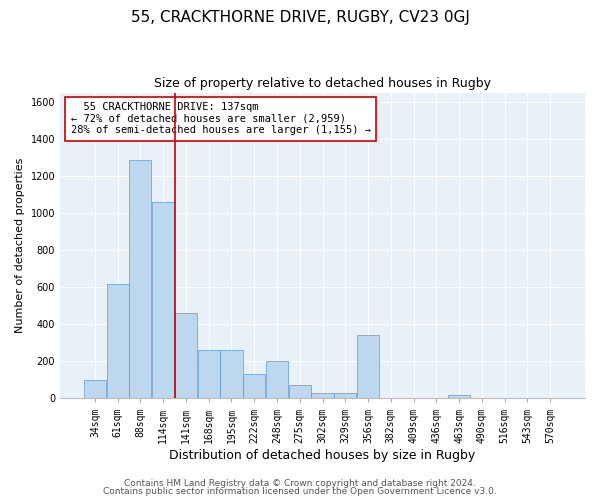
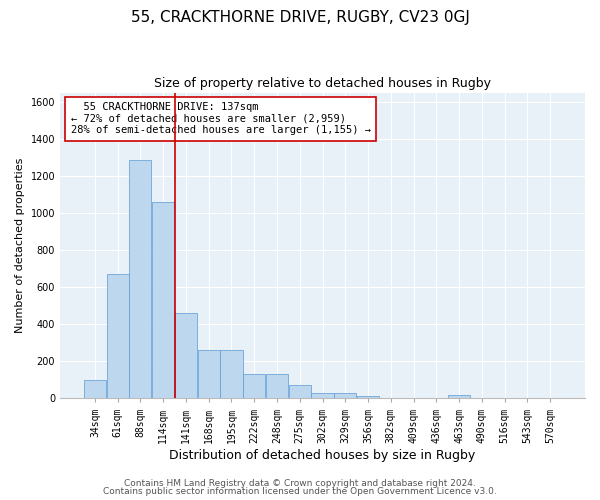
61sqm: 620 -> 670
248sqm: 200 -> 130
356sqm: 340 -> 10
